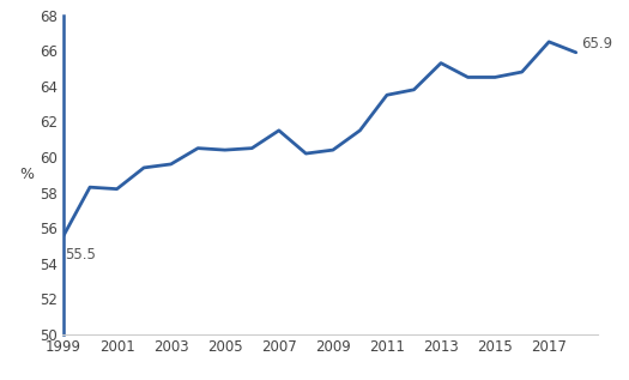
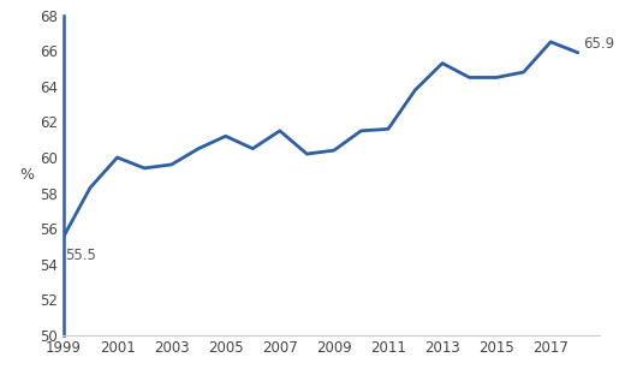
2001: 58.2 -> 60.0
2005: 60.4 -> 61.2
2011: 63.5 -> 61.6
